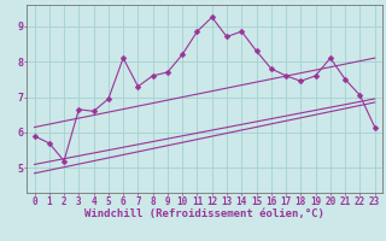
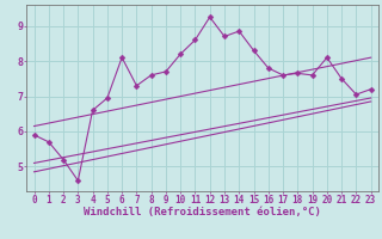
3: 6.65 -> 4.60
11: 8.85 -> 8.60
18: 7.45 -> 7.65
23: 6.15 -> 7.20
